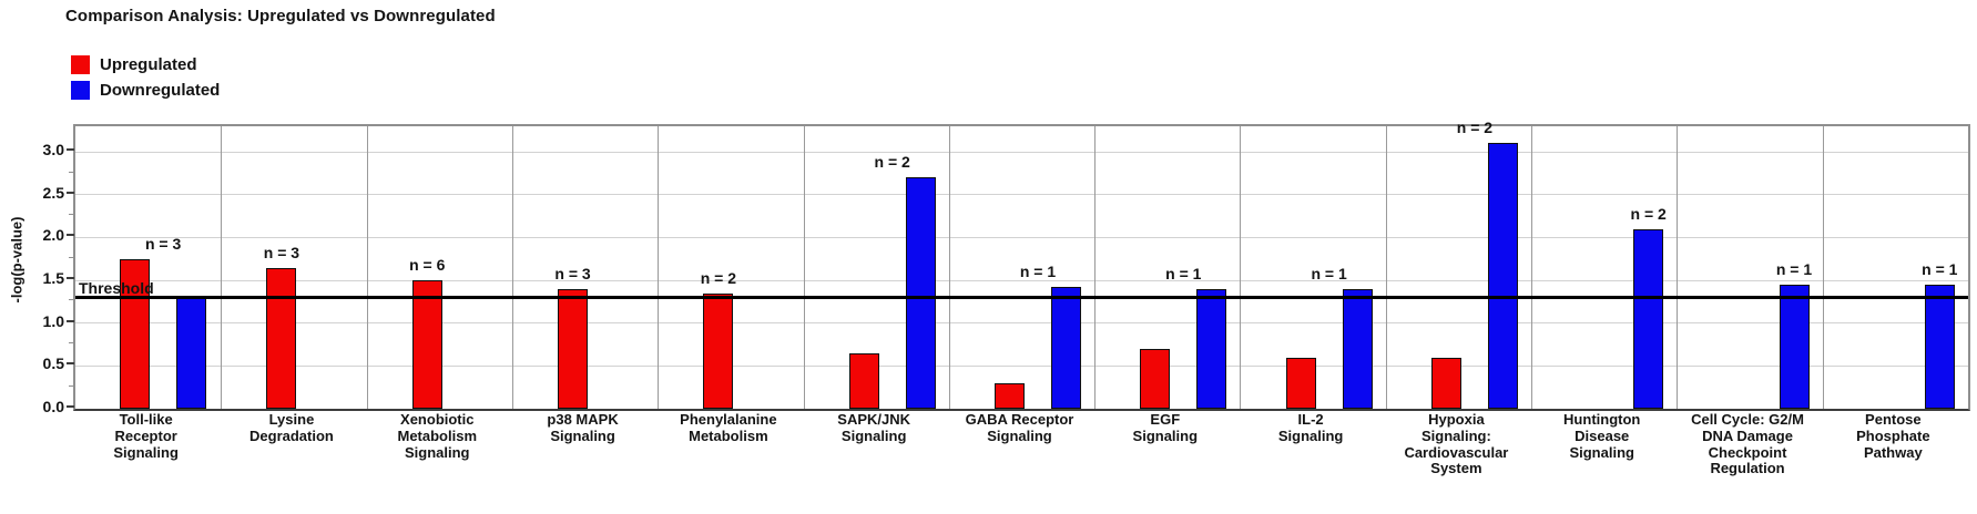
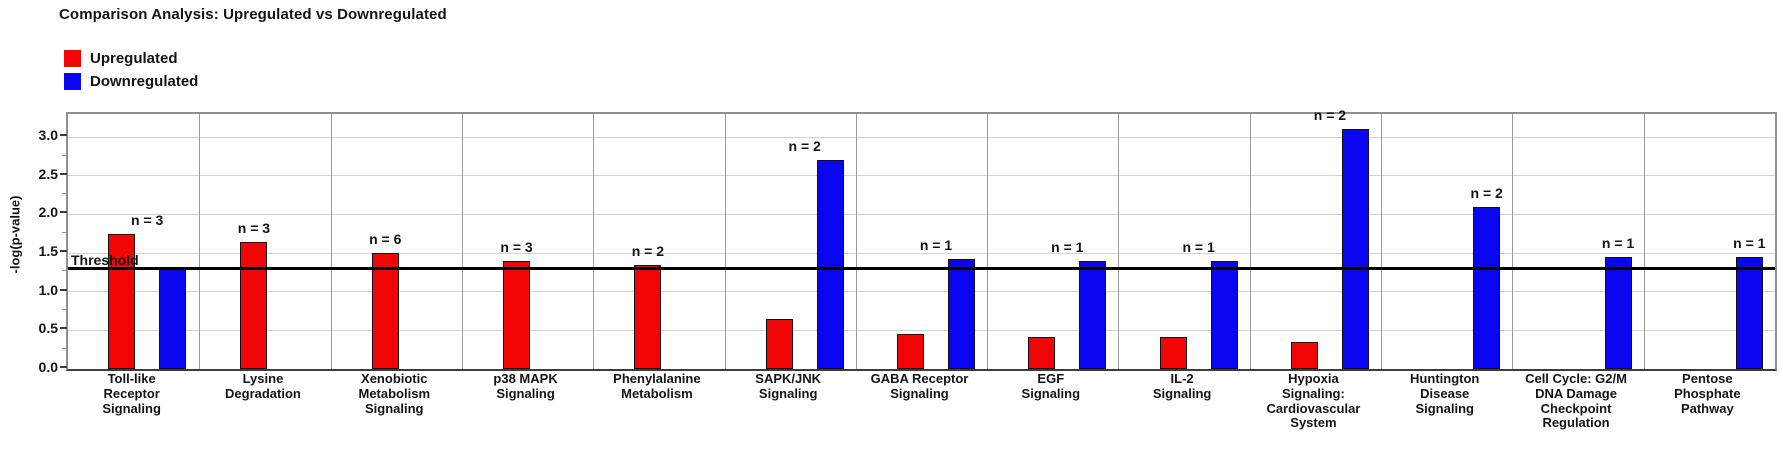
Upregulated/GABA Receptor Signaling: 0.3 -> 0.5
Upregulated/EGF Signaling: 0.7 -> 0.4
Upregulated/IL-2 Signaling: 0.6 -> 0.4
Upregulated/Hypoxia Signaling: Cardiovascular System: 0.6 -> 0.3
